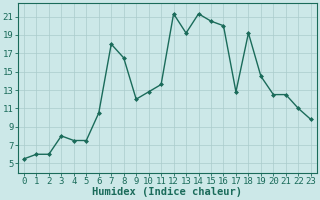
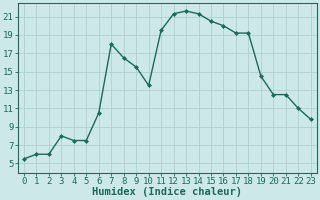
9: 12.0 -> 15.5
10: 12.8 -> 13.5
11: 13.6 -> 19.5
13: 19.2 -> 21.6
17: 12.8 -> 19.2
